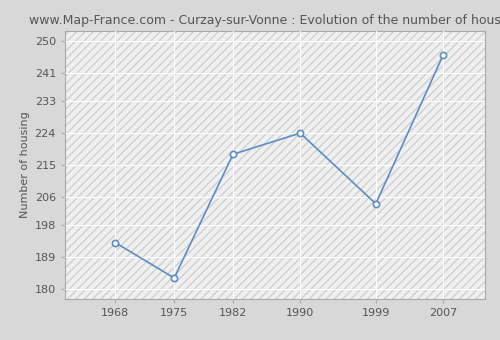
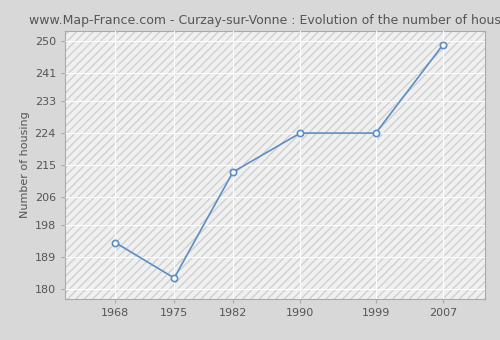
1982: 218 -> 213
1999: 204 -> 224
2007: 246 -> 249
